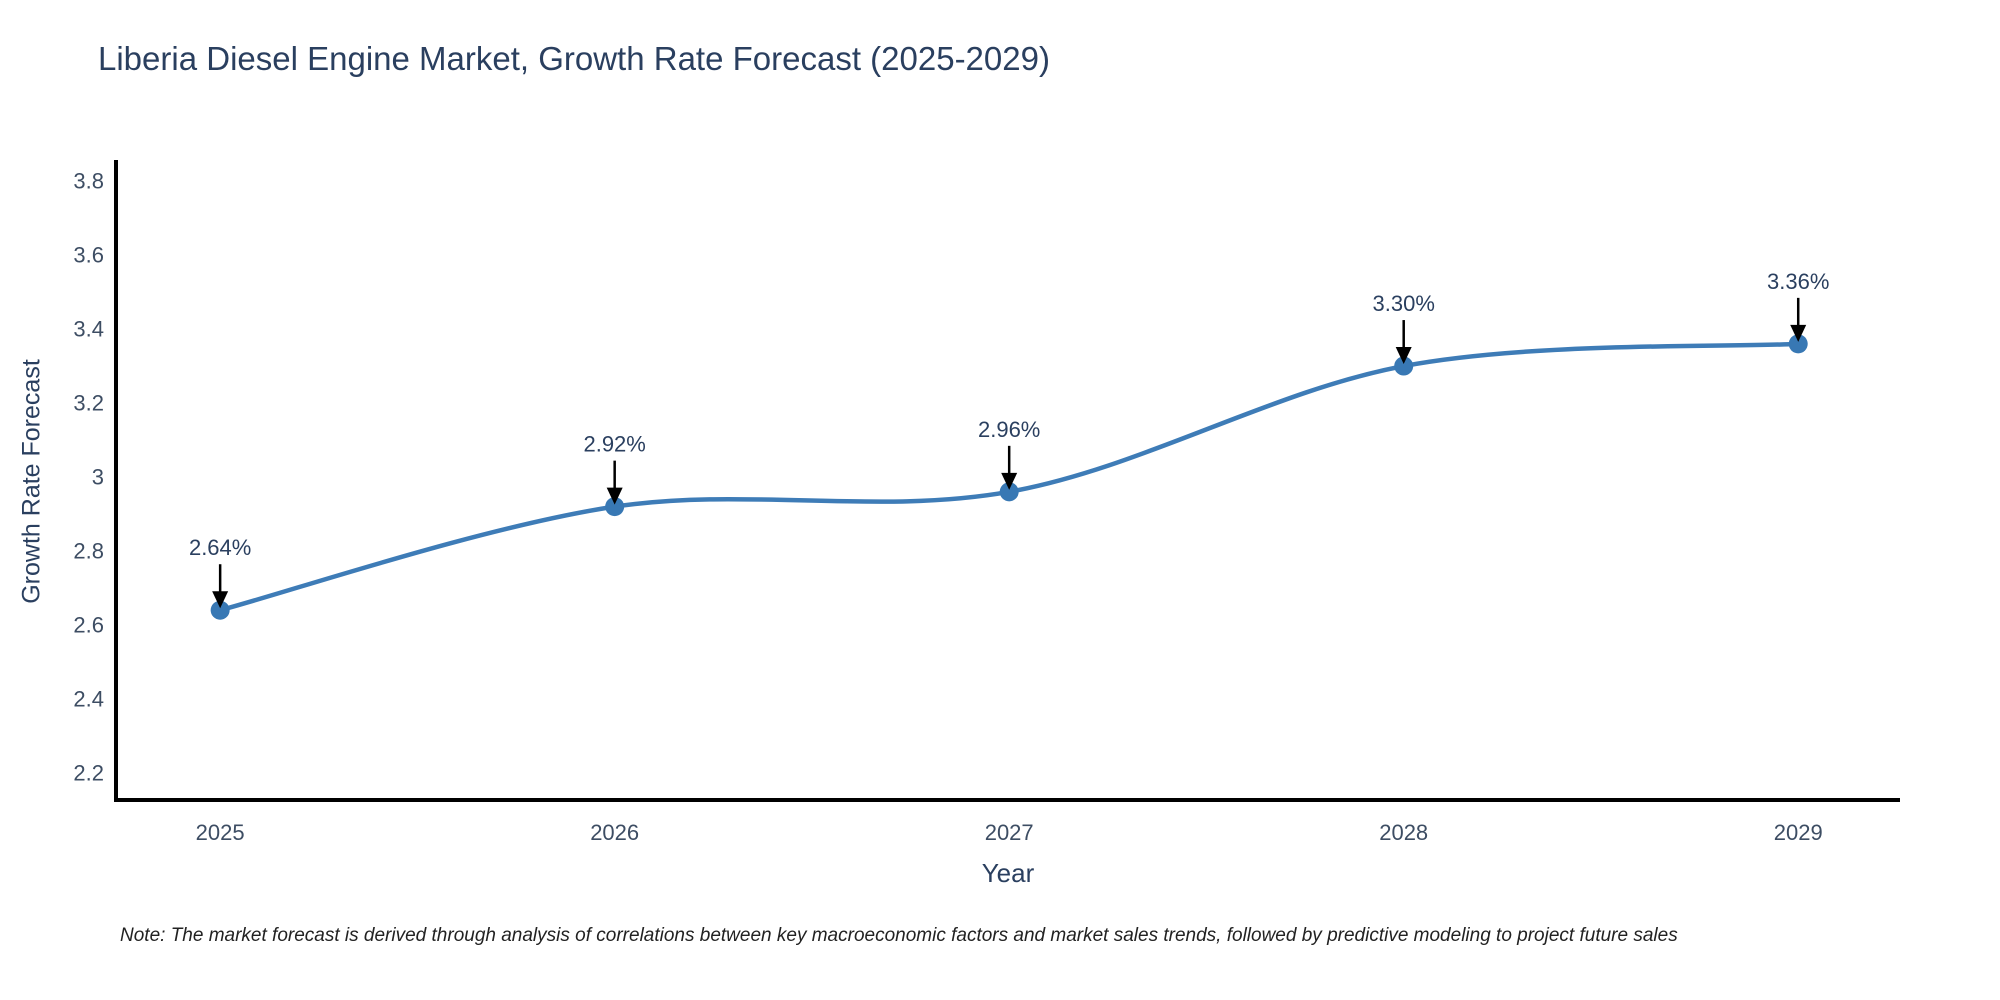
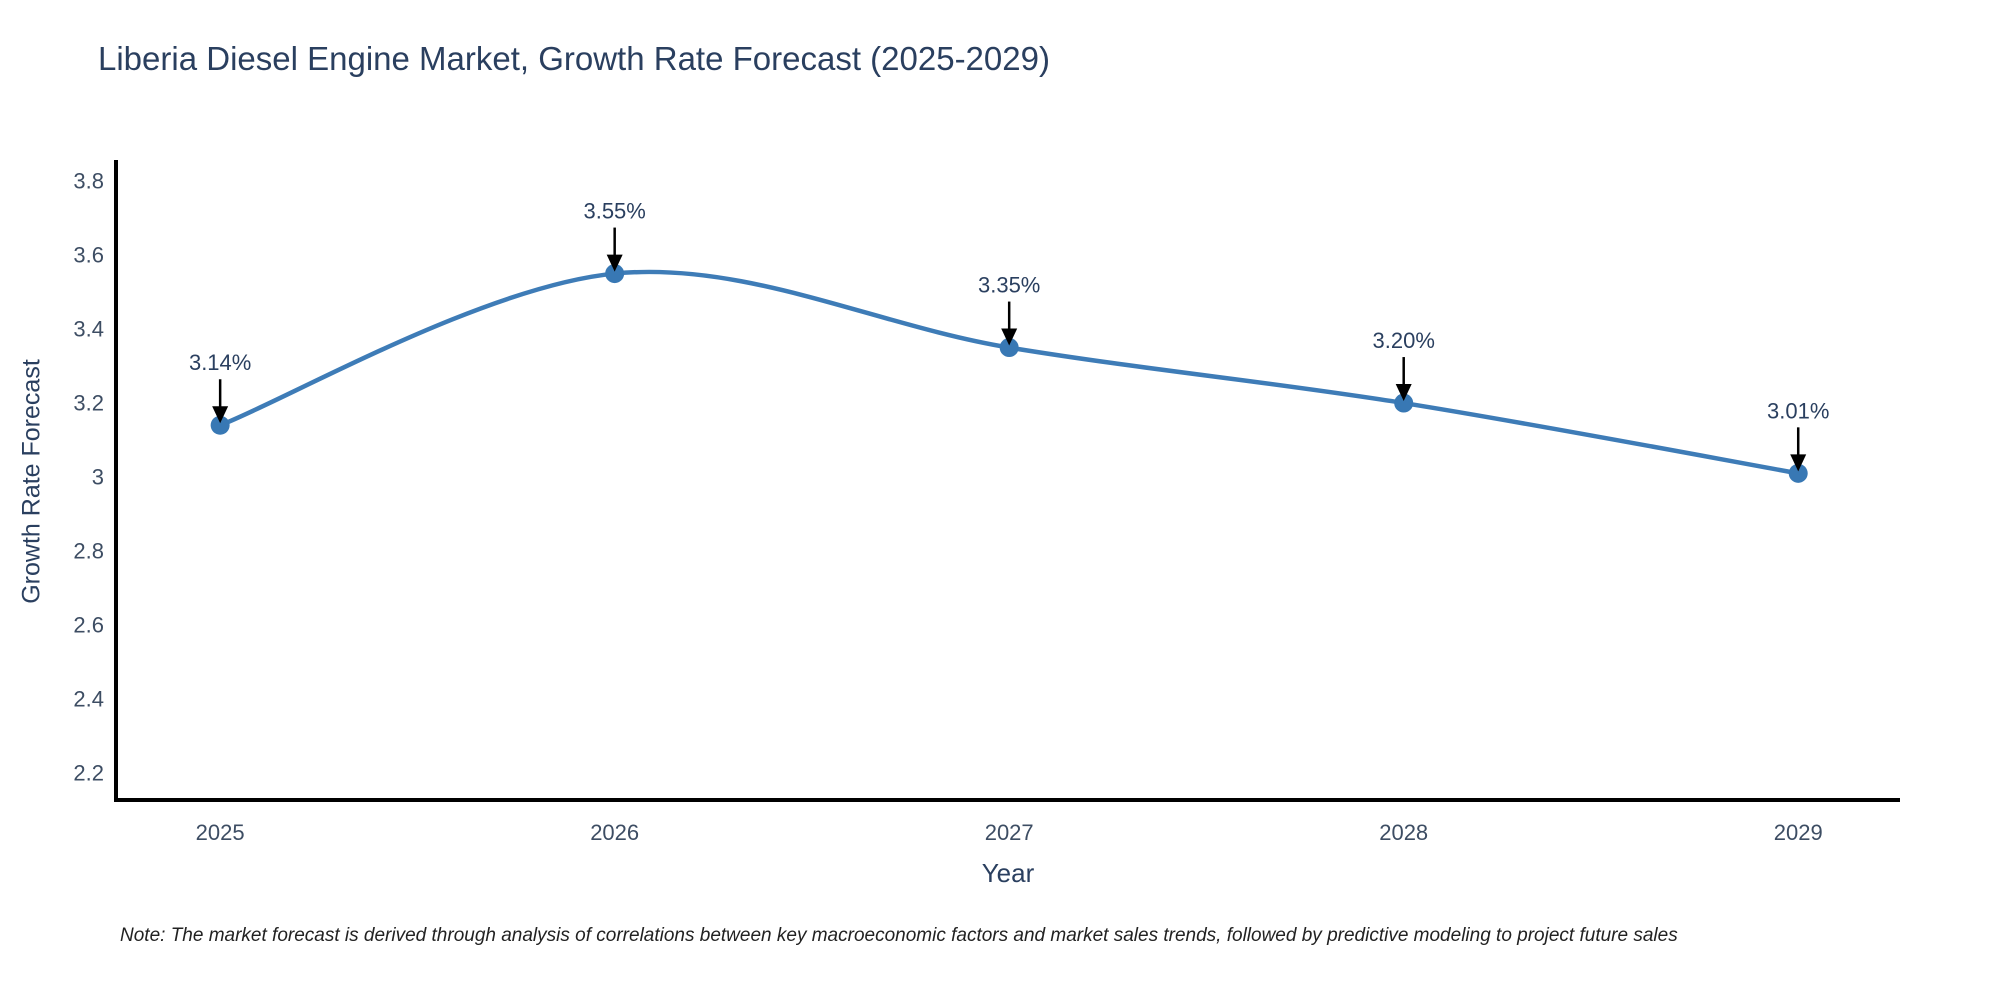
2025: 2.64% -> 3.14%
2026: 2.92% -> 3.55%
2027: 2.96% -> 3.35%
2028: 3.30% -> 3.20%
2029: 3.36% -> 3.01%
